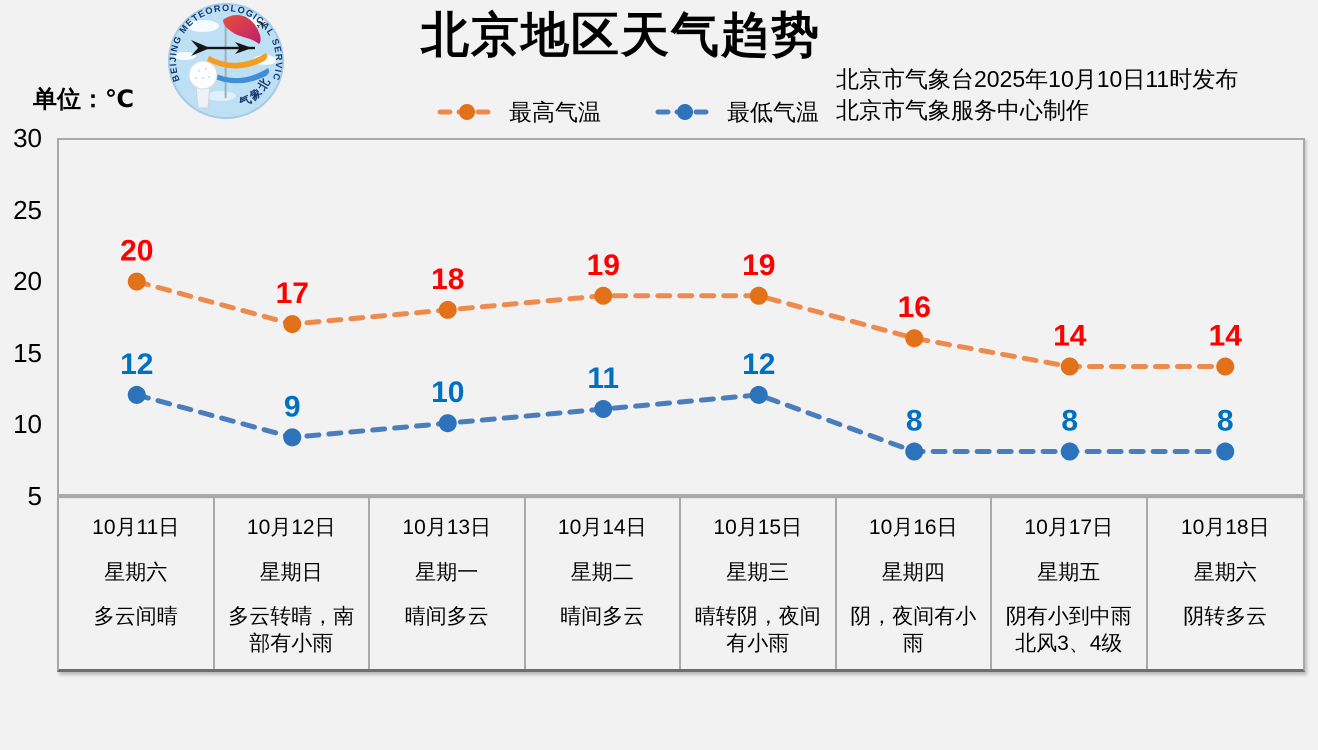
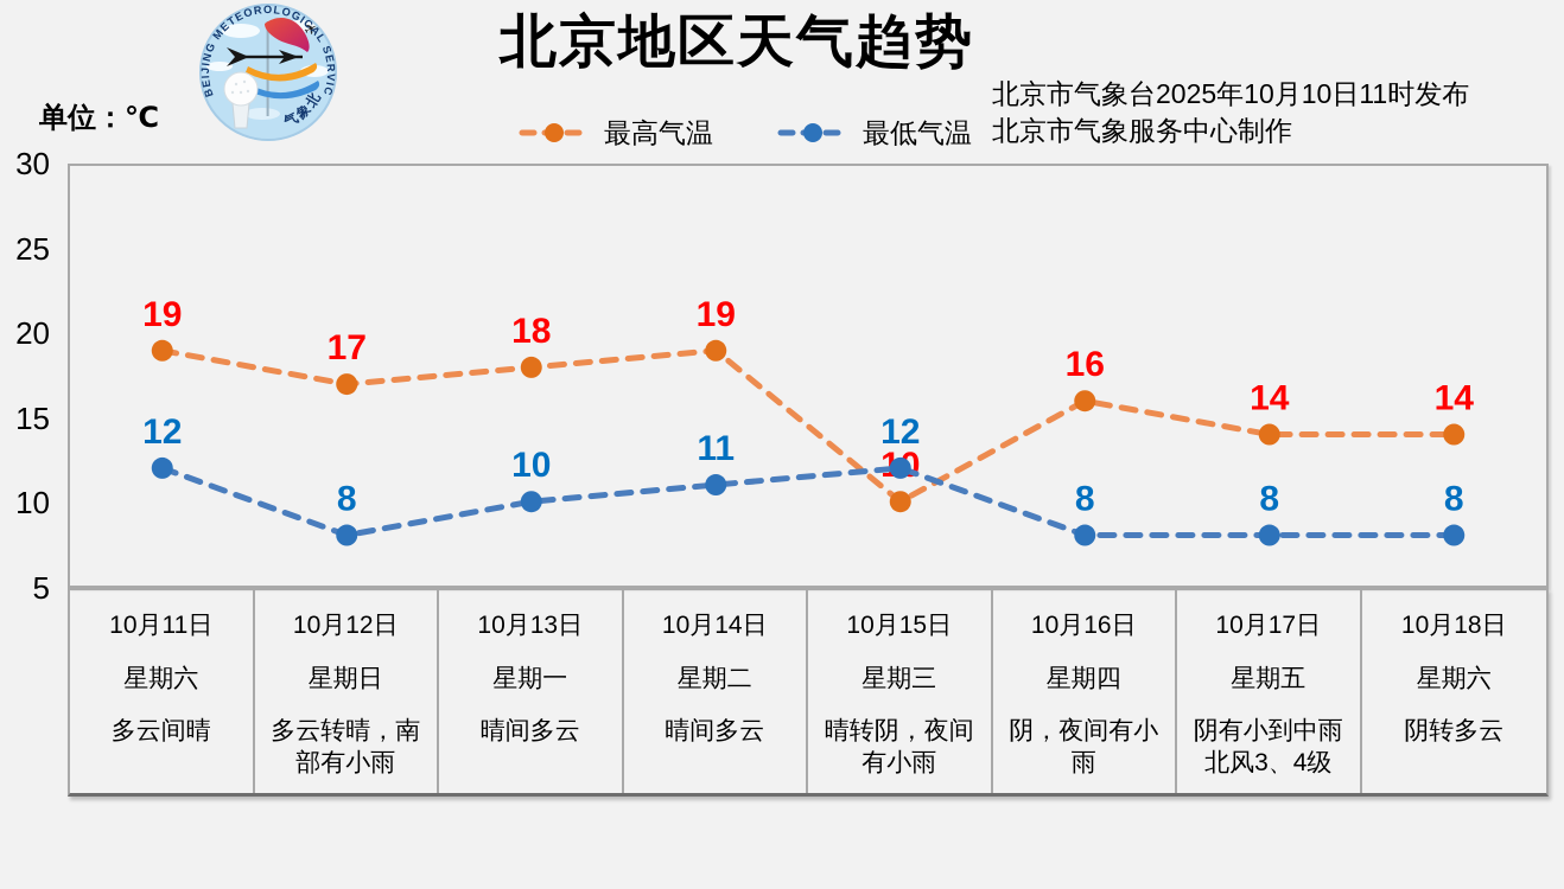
最高气温/10月11日: 20 -> 19
最低气温/10月12日: 9 -> 8
最高气温/10月15日: 19 -> 10
